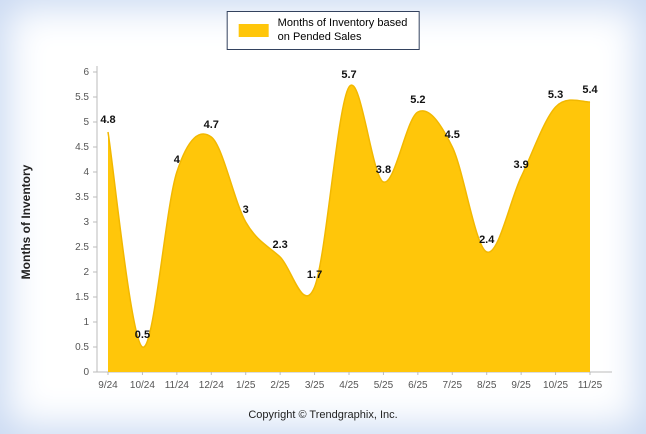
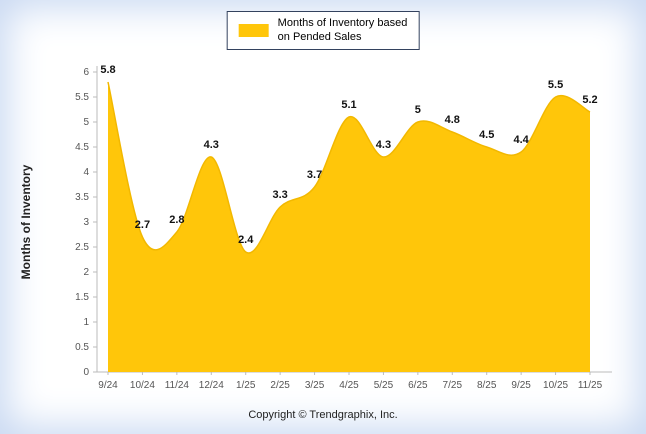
9/24: 4.8 -> 5.8
10/24: 0.5 -> 2.7
11/24: 4 -> 2.8
12/24: 4.7 -> 4.3
1/25: 3 -> 2.4
2/25: 2.3 -> 3.3
3/25: 1.7 -> 3.7
4/25: 5.7 -> 5.1
5/25: 3.8 -> 4.3
6/25: 5.2 -> 5
7/25: 4.5 -> 4.8
8/25: 2.4 -> 4.5
9/25: 3.9 -> 4.4
10/25: 5.3 -> 5.5
11/25: 5.4 -> 5.2
